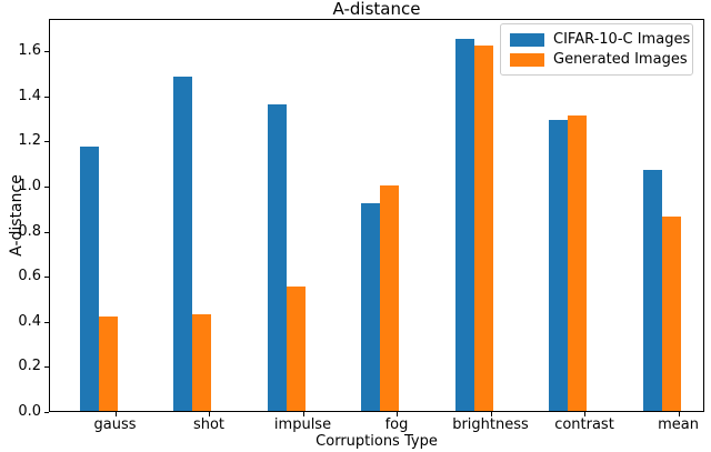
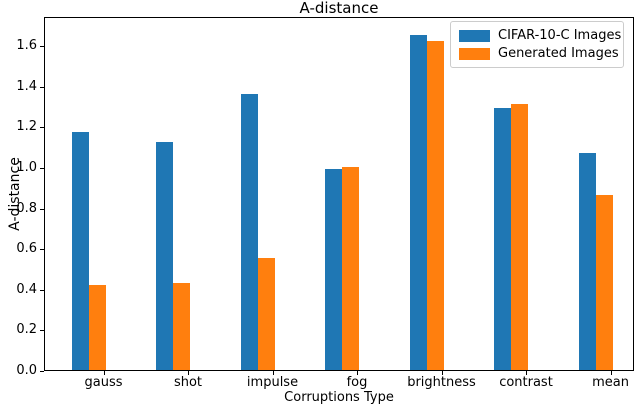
CIFAR-10-C Images/shot: 1.48 -> 1.12
CIFAR-10-C Images/fog: 0.92 -> 0.99
